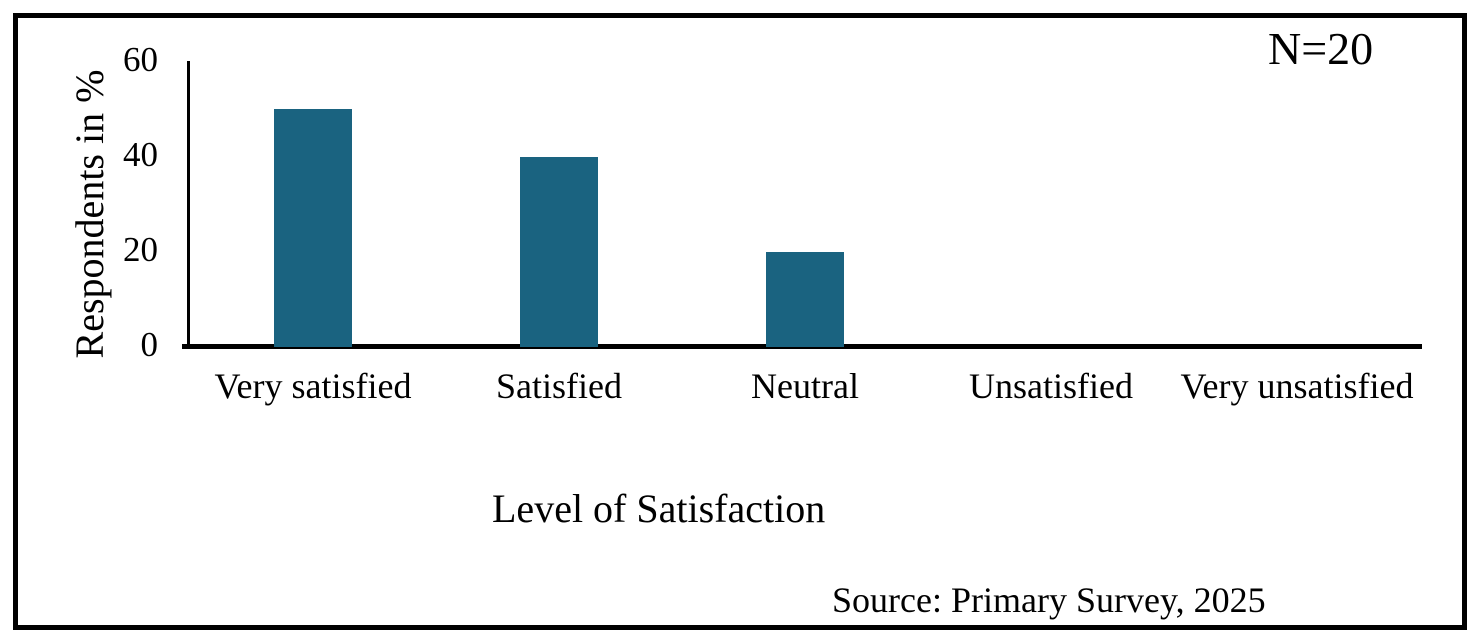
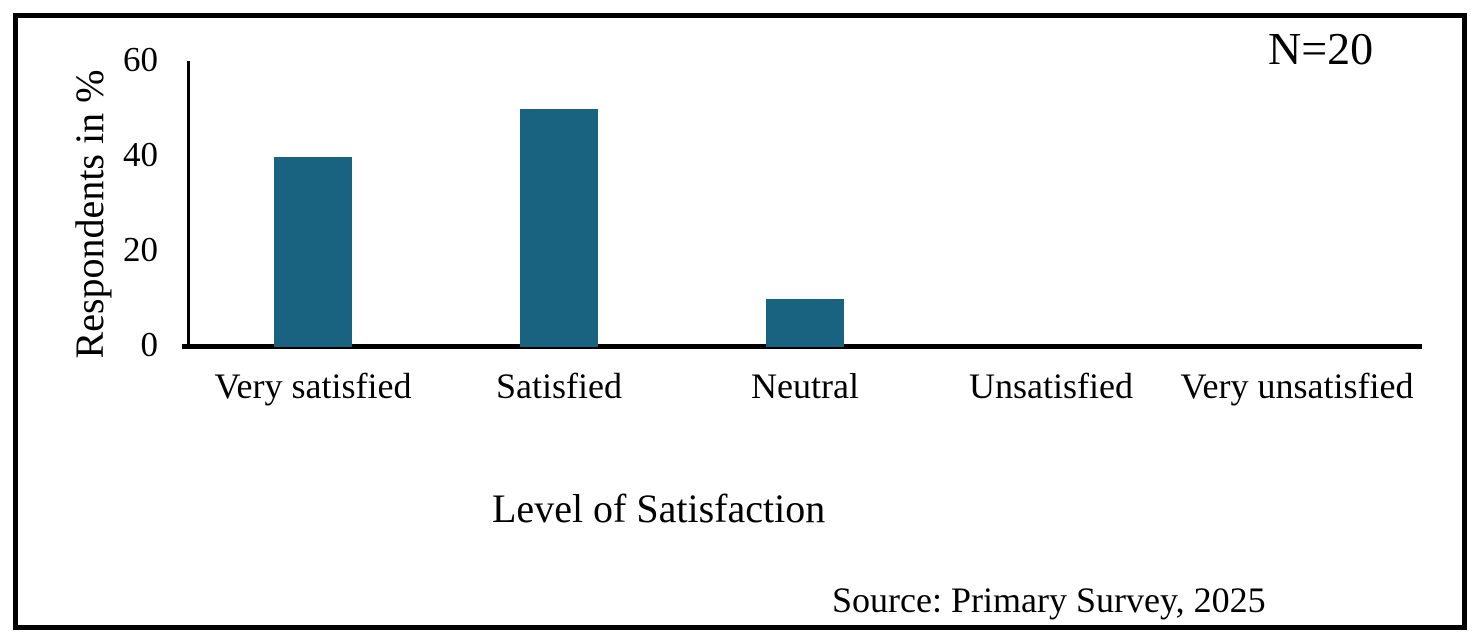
Very satisfied: 50 -> 40
Satisfied: 40 -> 50
Neutral: 20 -> 10
